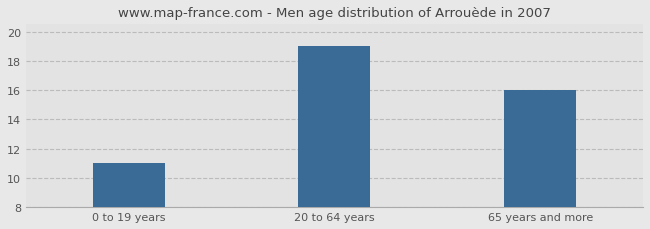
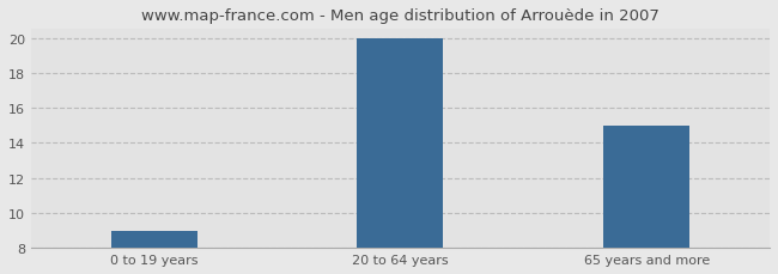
0 to 19 years: 11 -> 9
20 to 64 years: 19 -> 20
65 years and more: 16 -> 15
